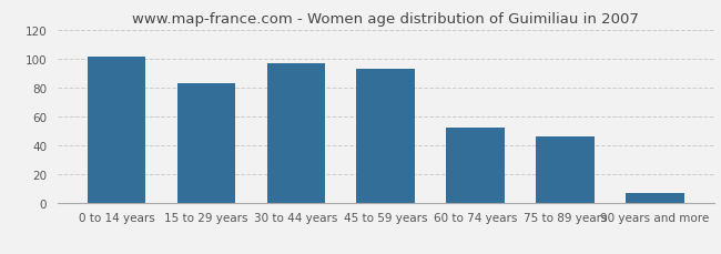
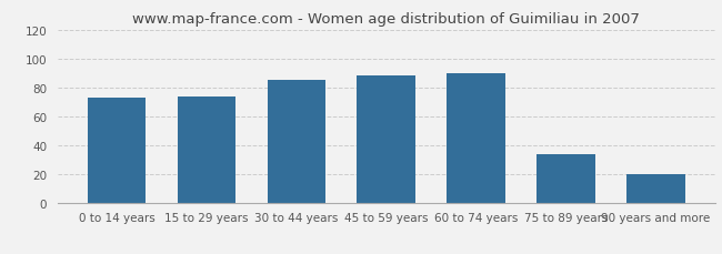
0 to 14 years: 101 -> 73
15 to 29 years: 83 -> 74
30 to 44 years: 97 -> 85
45 to 59 years: 93 -> 88
60 to 74 years: 52 -> 90
75 to 89 years: 46 -> 34
90 years and more: 7 -> 20
